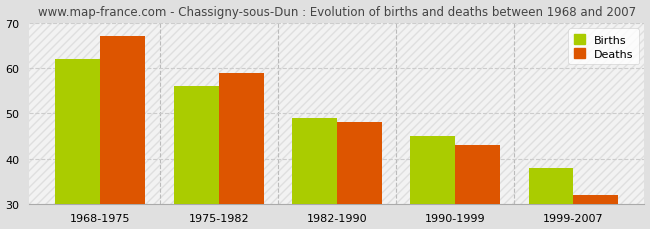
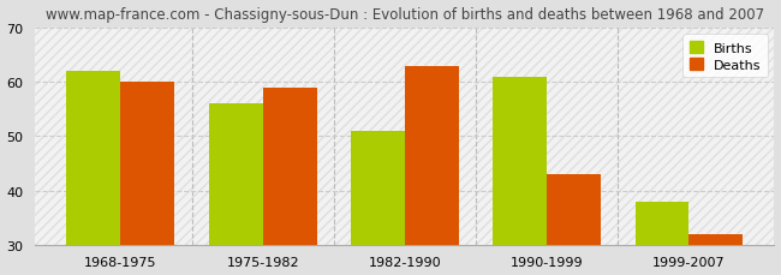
Deaths/1968-1975: 67 -> 60
Births/1982-1990: 49 -> 51
Deaths/1982-1990: 48 -> 63
Births/1990-1999: 45 -> 61
